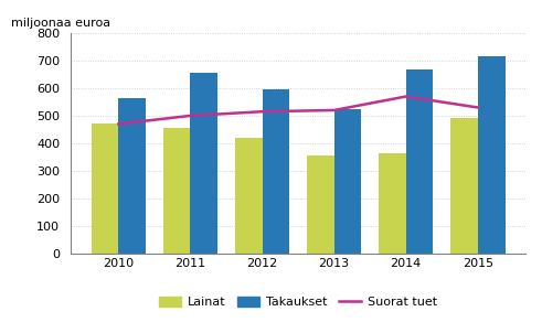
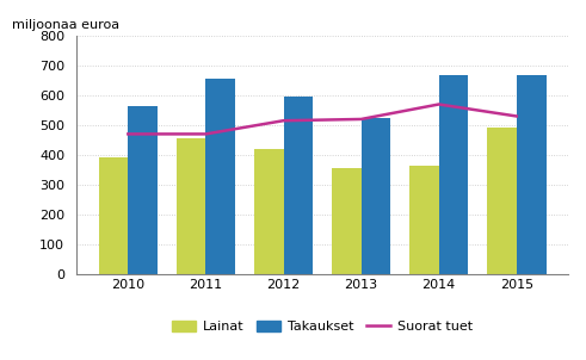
Lainat/2010: 470 -> 390
Suorat tuet/2011: 500 -> 470
Takaukset/2015: 718 -> 670
